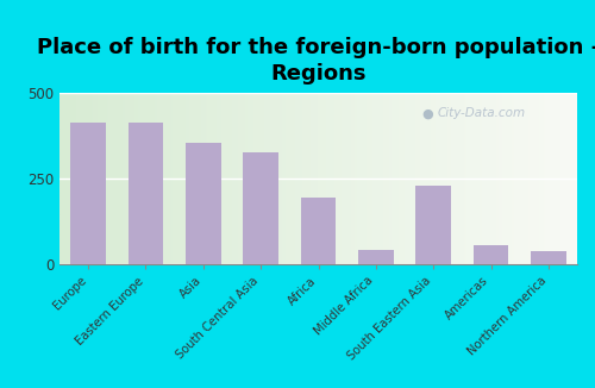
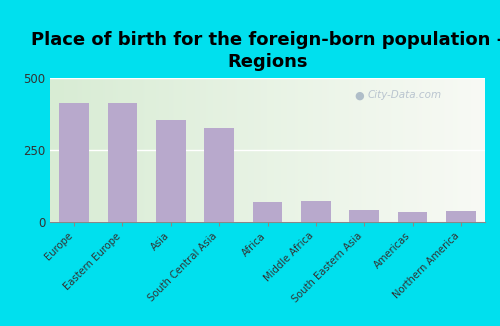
Africa: 195 -> 70
Middle Africa: 40 -> 72
South Eastern Asia: 230 -> 40
Americas: 55 -> 33
